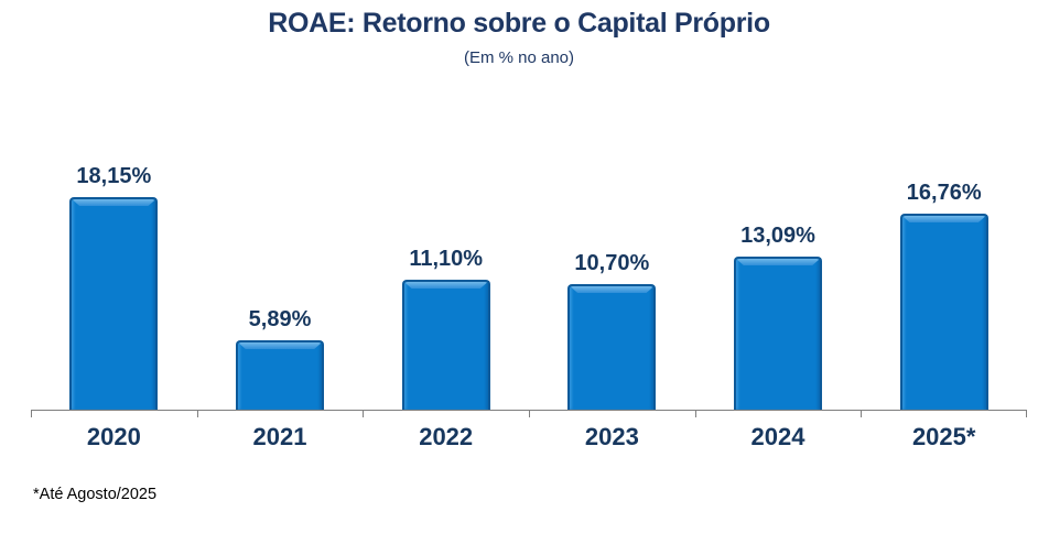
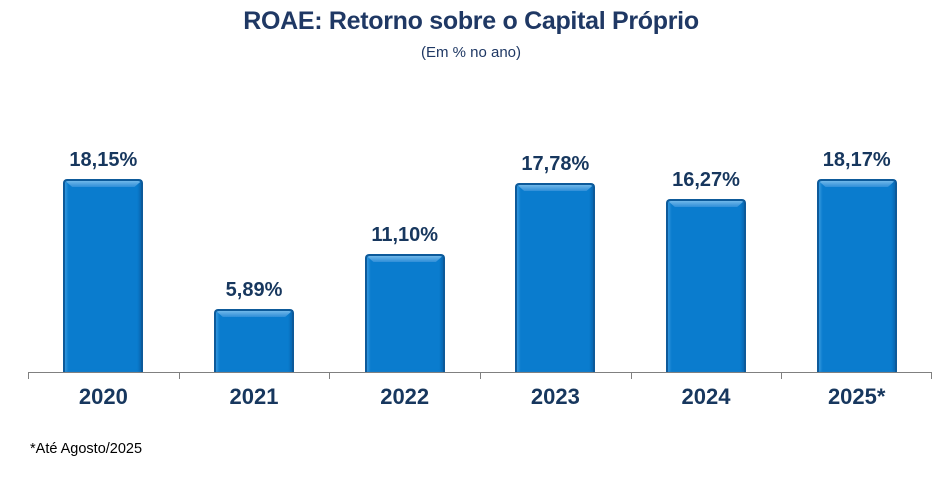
2023: 10,70% -> 17,78%
2024: 13,09% -> 16,27%
2025*: 16,76% -> 18,17%
